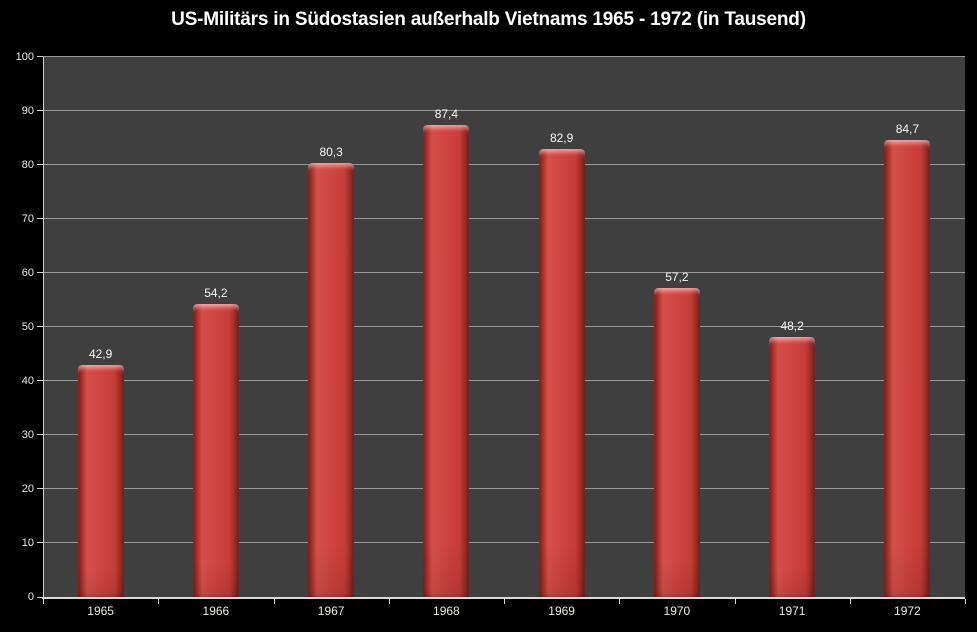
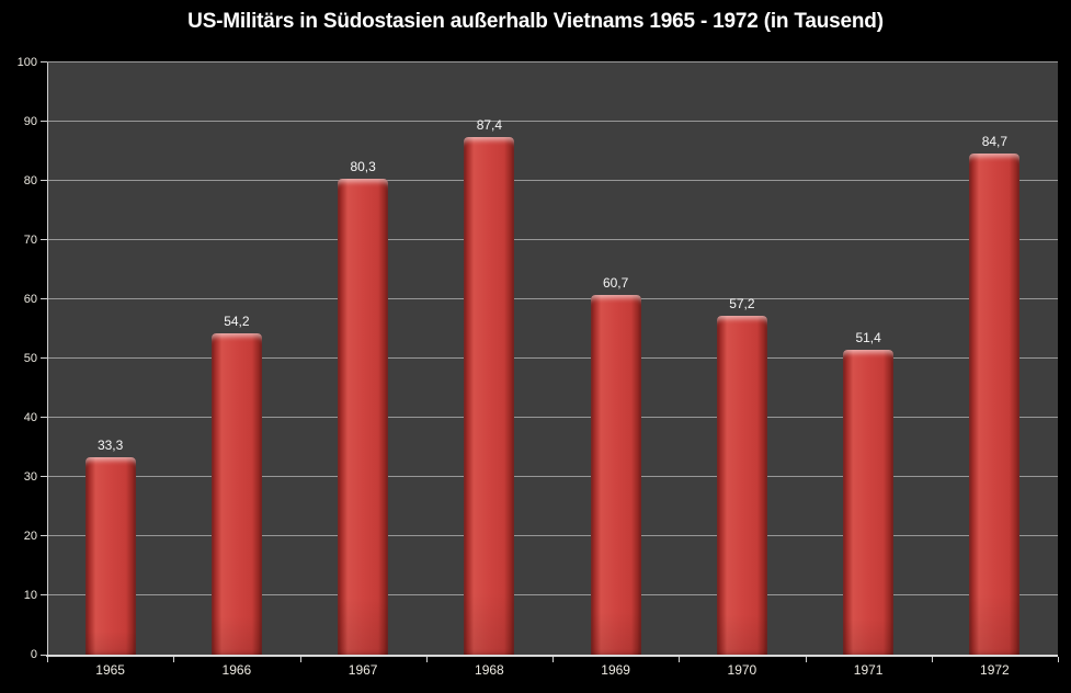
1965: 42,9 -> 33,3
1969: 82,9 -> 60,7
1971: 48,2 -> 51,4
